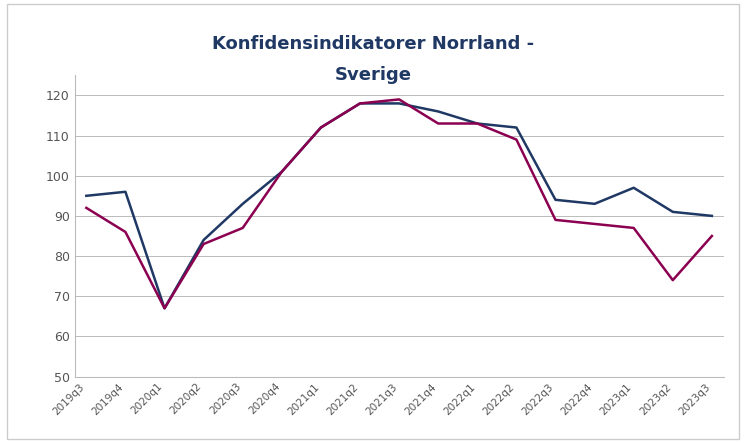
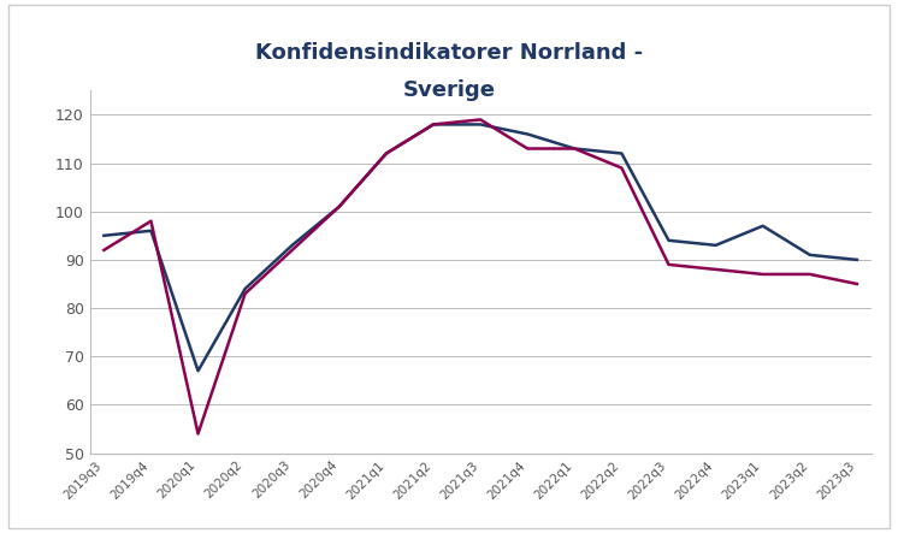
Sverige/2019q4: 86 -> 98
Sverige/2020q1: 67 -> 54
Sverige/2020q3: 87 -> 92
Sverige/2023q2: 74 -> 87
